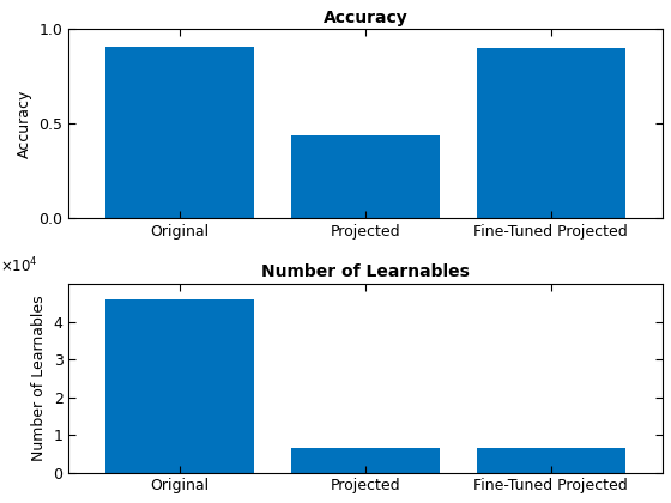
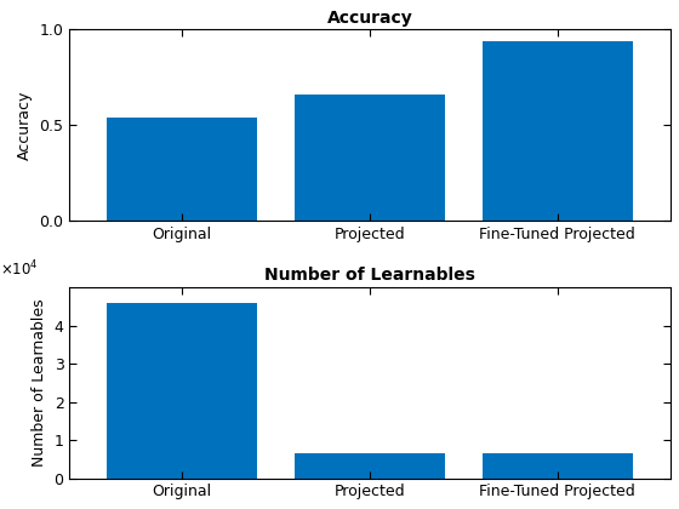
Accuracy/Original: 0.91 -> 0.54
Accuracy/Projected: 0.43 -> 0.66
Accuracy/Fine-Tuned Projected: 0.90 -> 0.94
